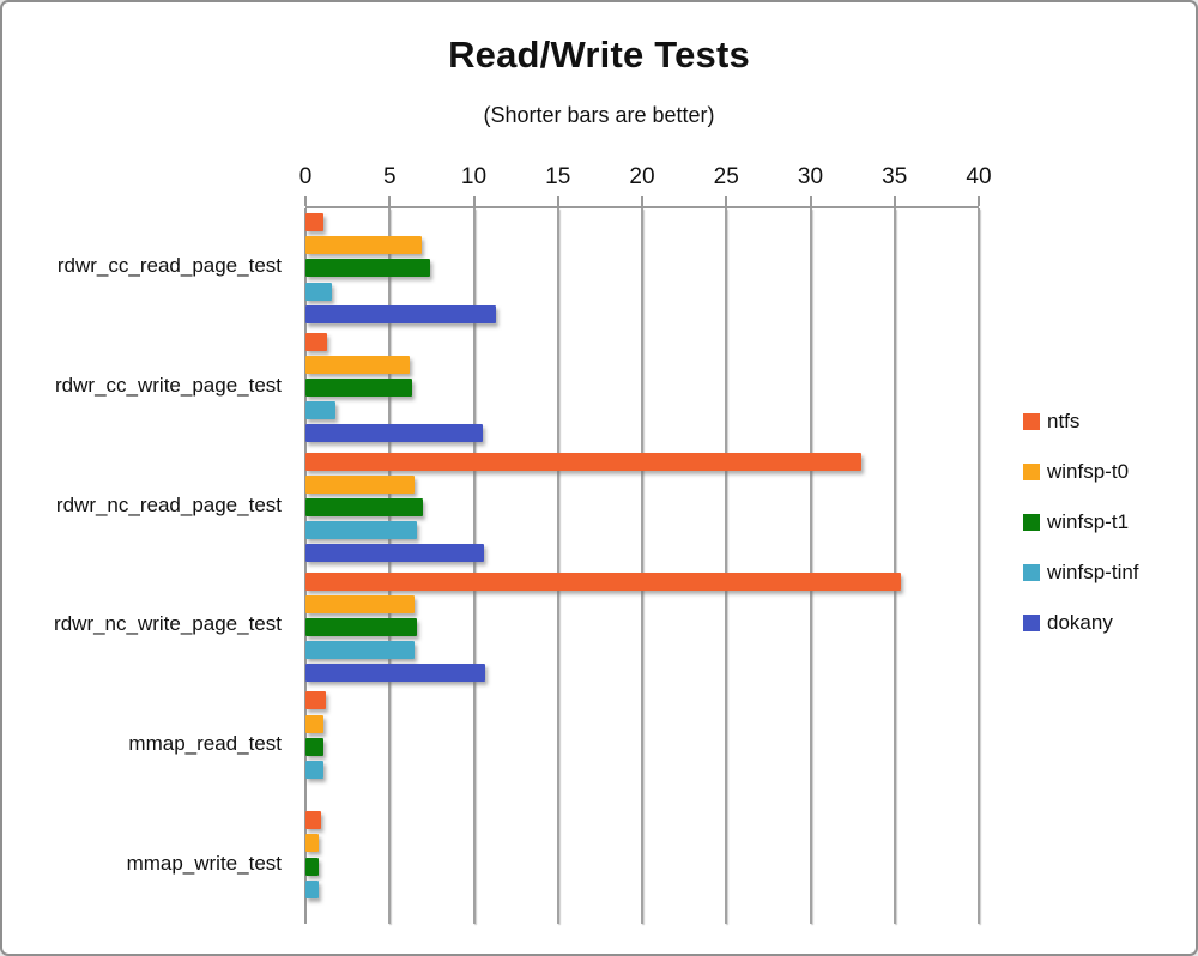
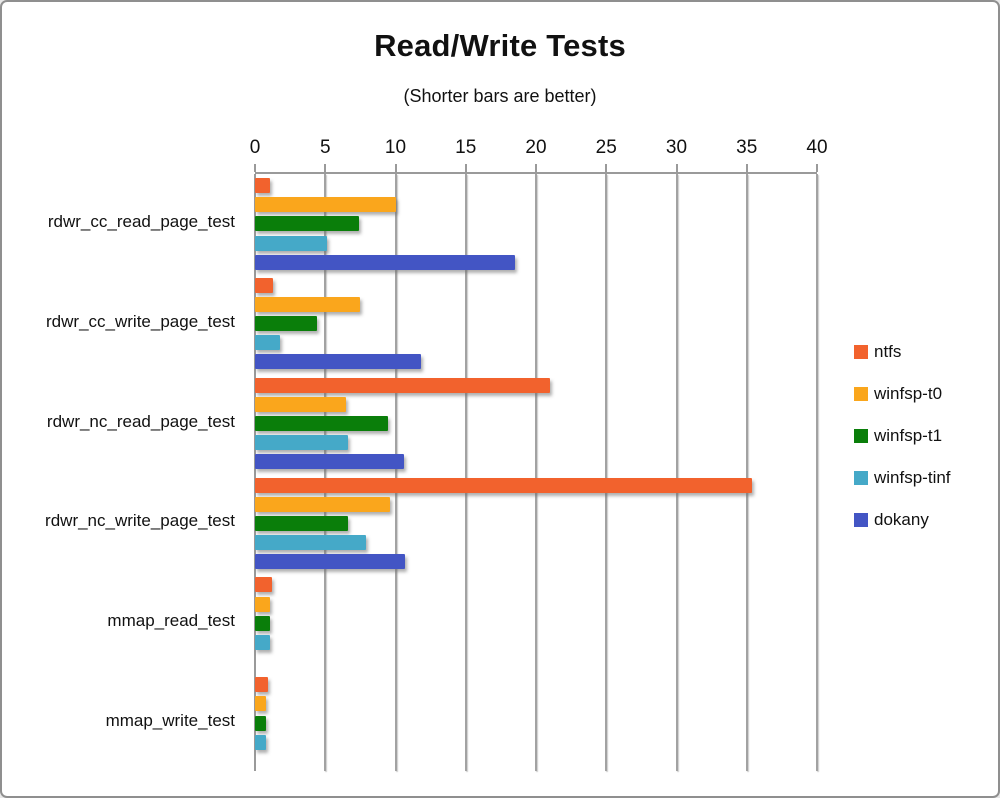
winfsp-t0/rdwr_cc_read_page_test: 6.9 -> 10.0
winfsp-tinf/rdwr_cc_read_page_test: 1.6 -> 5.1
dokany/rdwr_cc_read_page_test: 11.3 -> 18.5
winfsp-t0/rdwr_cc_write_page_test: 6.2 -> 7.5
winfsp-t1/rdwr_cc_write_page_test: 6.3 -> 4.4
dokany/rdwr_cc_write_page_test: 10.5 -> 11.8
ntfs/rdwr_nc_read_page_test: 33.0 -> 21.0
winfsp-t1/rdwr_nc_read_page_test: 7.0 -> 9.5
winfsp-t0/rdwr_nc_write_page_test: 6.5 -> 9.6
winfsp-tinf/rdwr_nc_write_page_test: 6.5 -> 7.9
